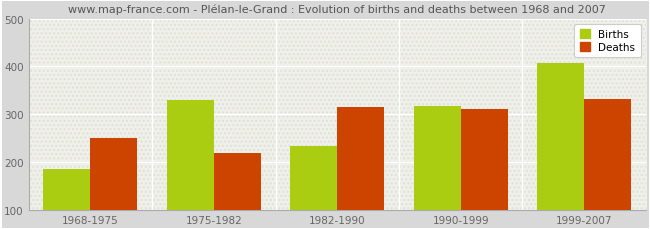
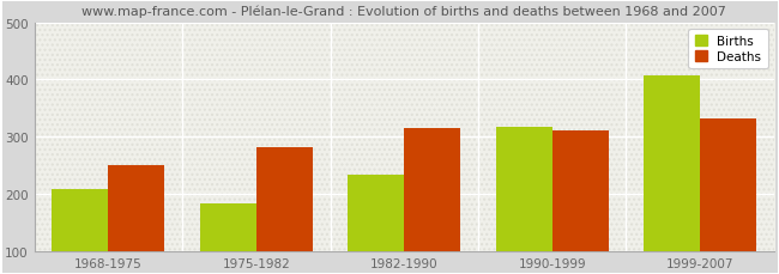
Births/1968-1975: 185 -> 208
Births/1975-1982: 330 -> 184
Deaths/1975-1982: 220 -> 282
